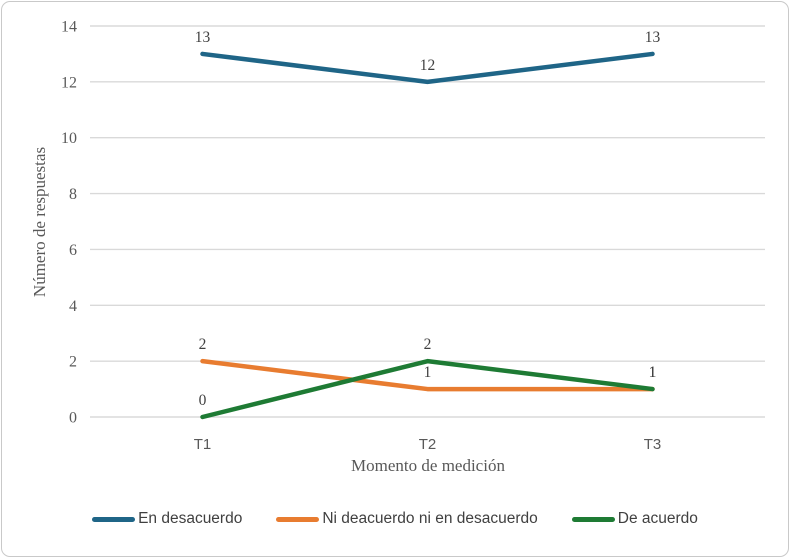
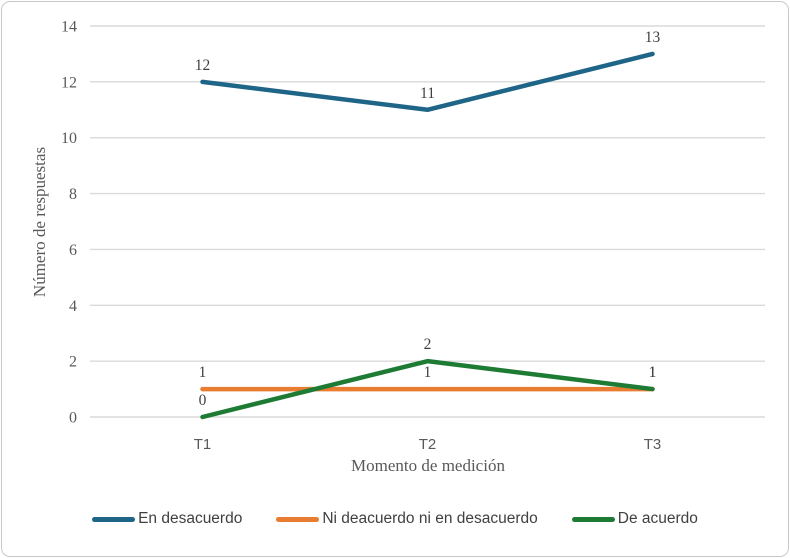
En desacuerdo/T1: 13 -> 12
Ni deacuerdo ni en desacuerdo/T1: 2 -> 1
En desacuerdo/T2: 12 -> 11
